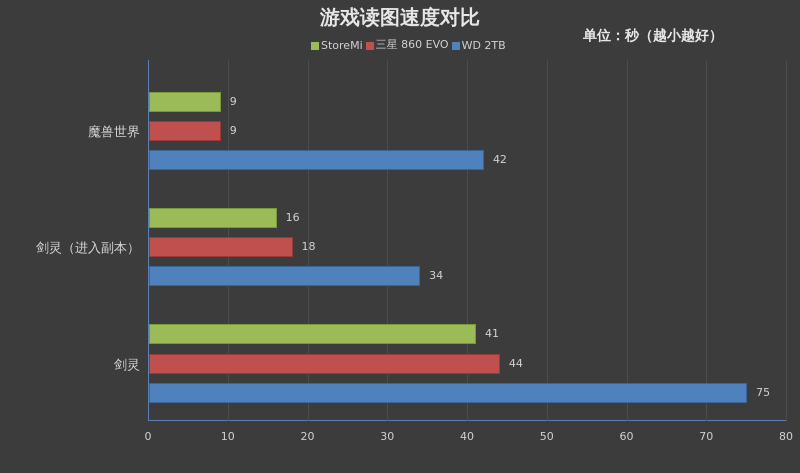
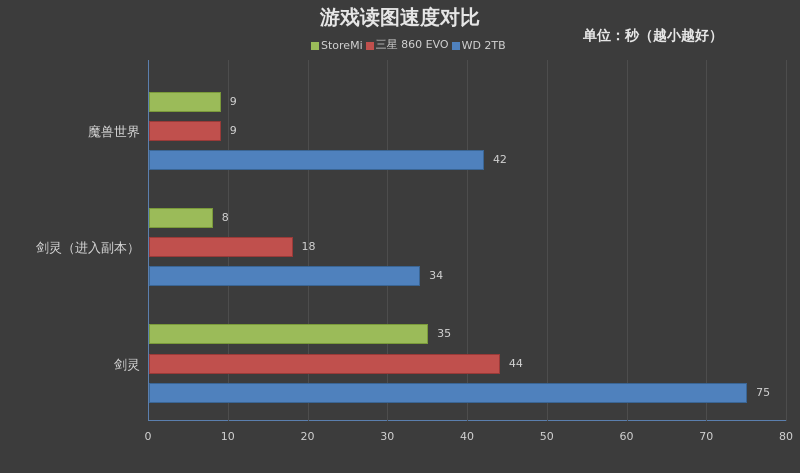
StoreMi/剑灵（进入副本）: 16 -> 8
StoreMi/剑灵: 41 -> 35
